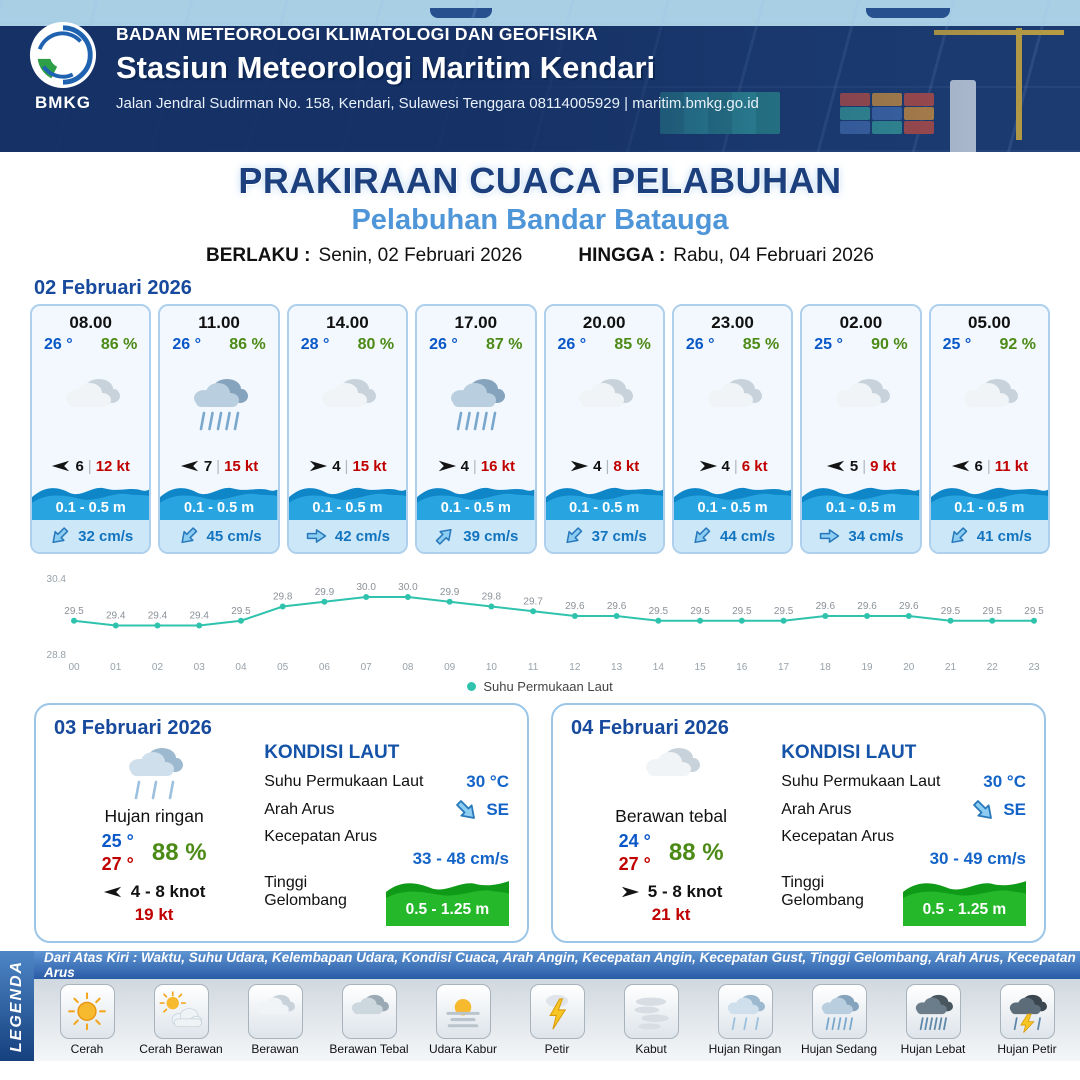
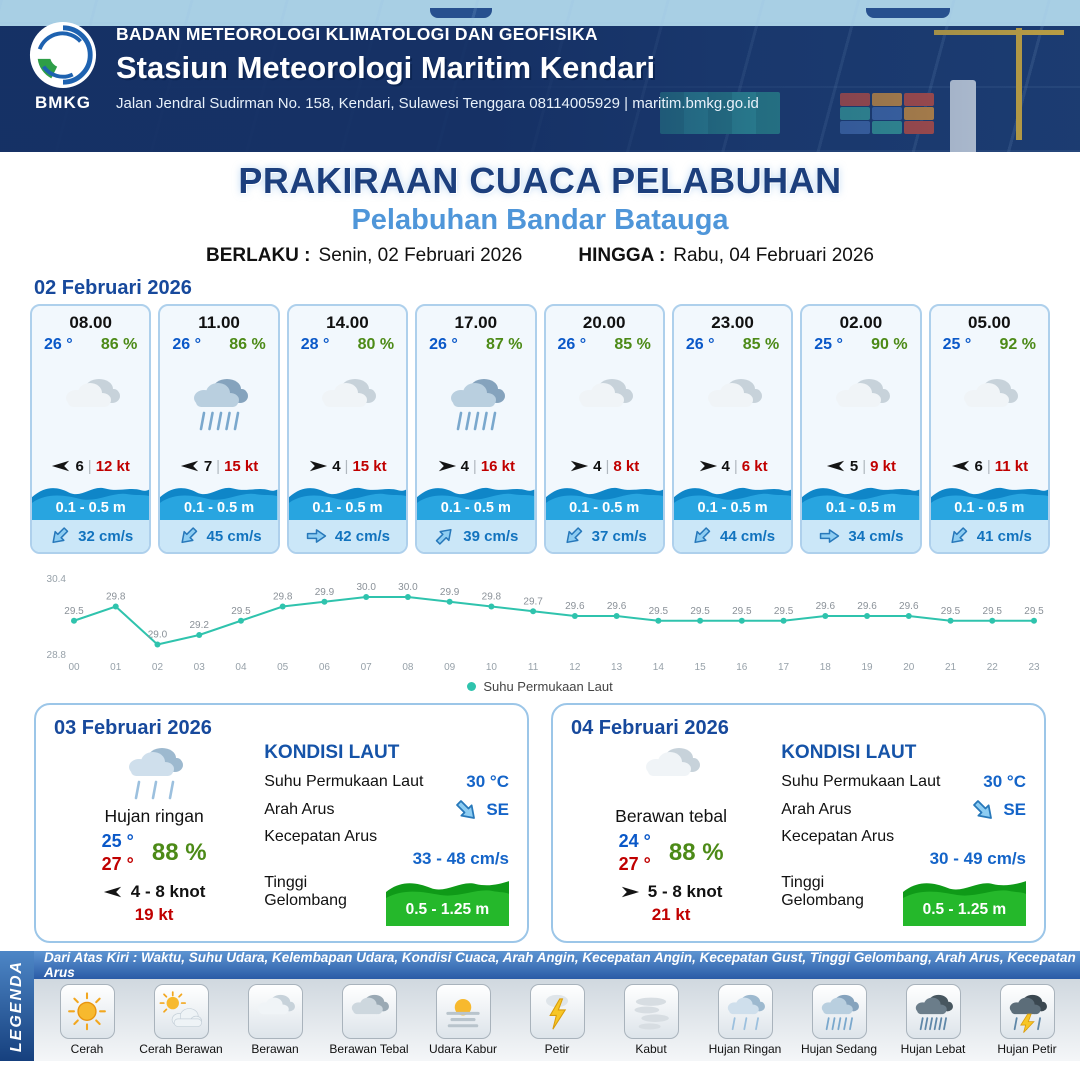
01: 29.4 -> 29.8
02: 29.4 -> 29.0
03: 29.4 -> 29.2
